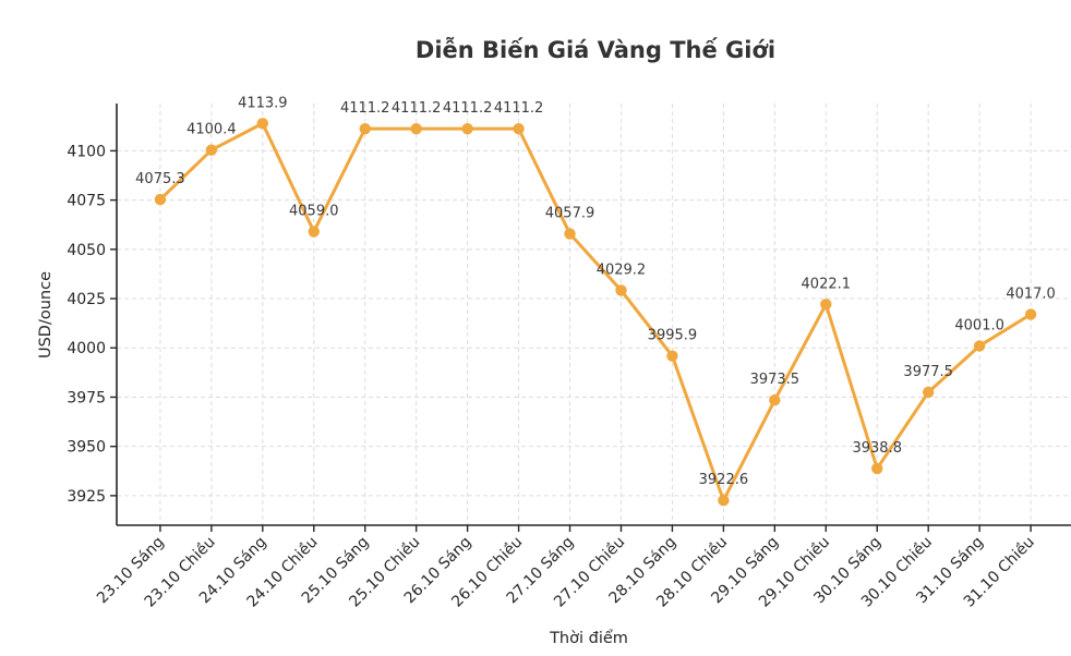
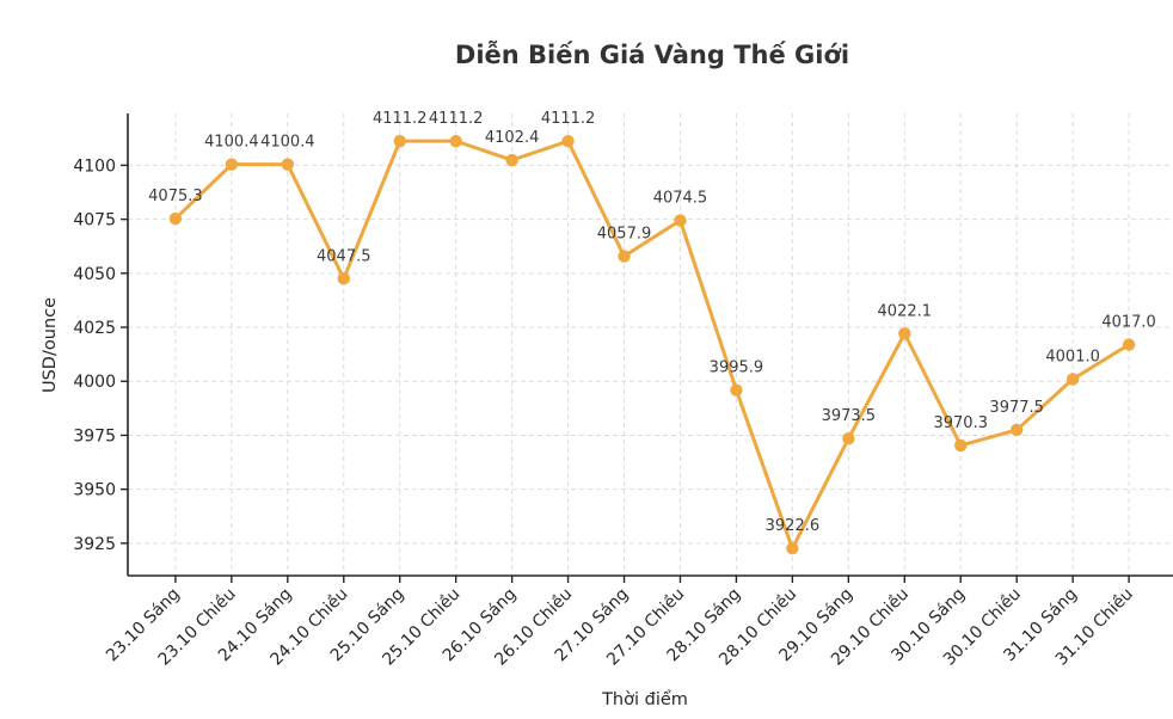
24.10 Sáng: 4113.9 -> 4100.4
24.10 Chiều: 4059.0 -> 4047.5
26.10 Sáng: 4111.2 -> 4102.4
27.10 Chiều: 4029.2 -> 4074.5
30.10 Sáng: 3938.8 -> 3970.3
